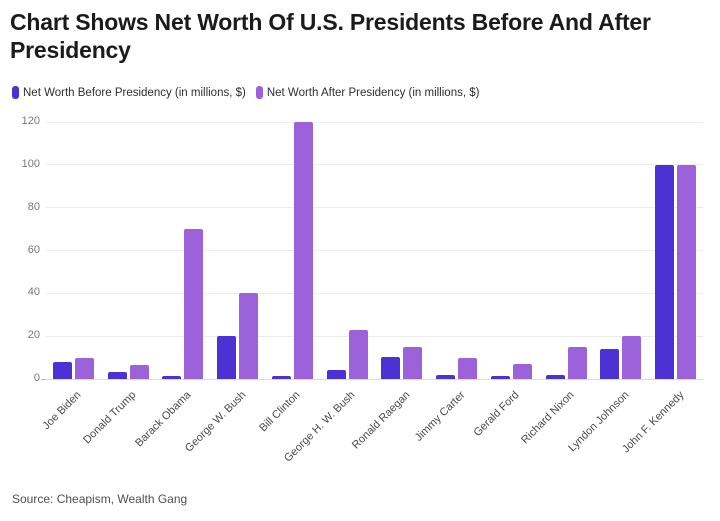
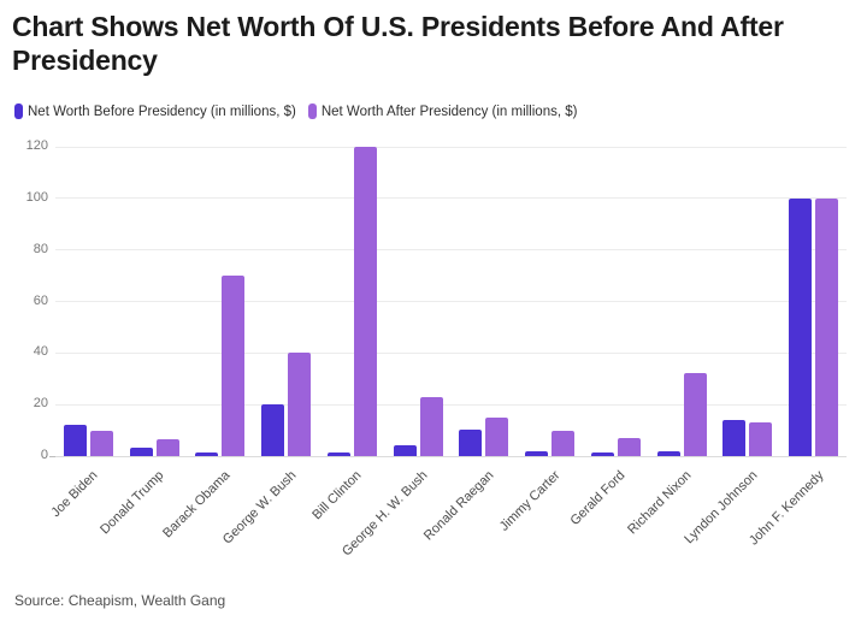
Net Worth Before Presidency (in millions, $)/Joe Biden: 8 -> 12
Net Worth After Presidency (in millions, $)/Richard Nixon: 15 -> 32
Net Worth After Presidency (in millions, $)/Lyndon Johnson: 20 -> 13
